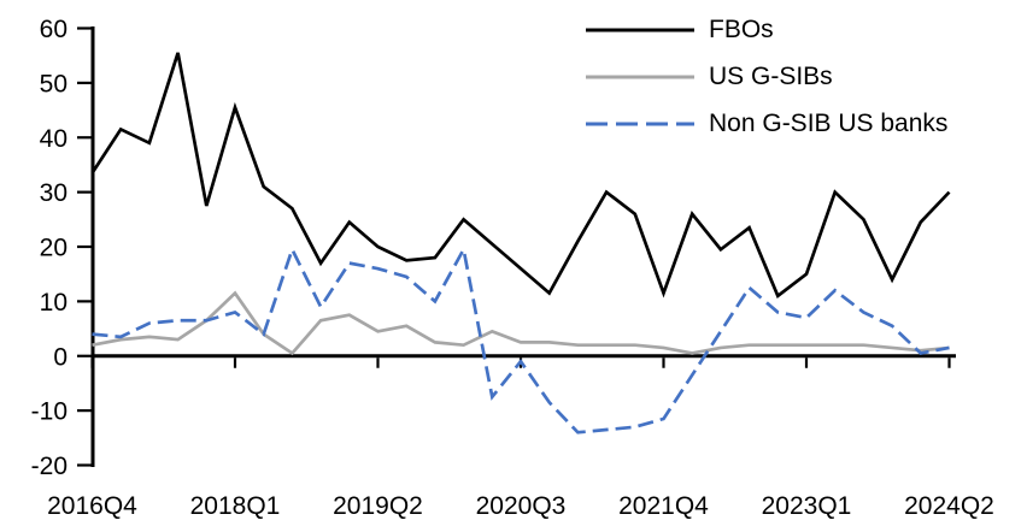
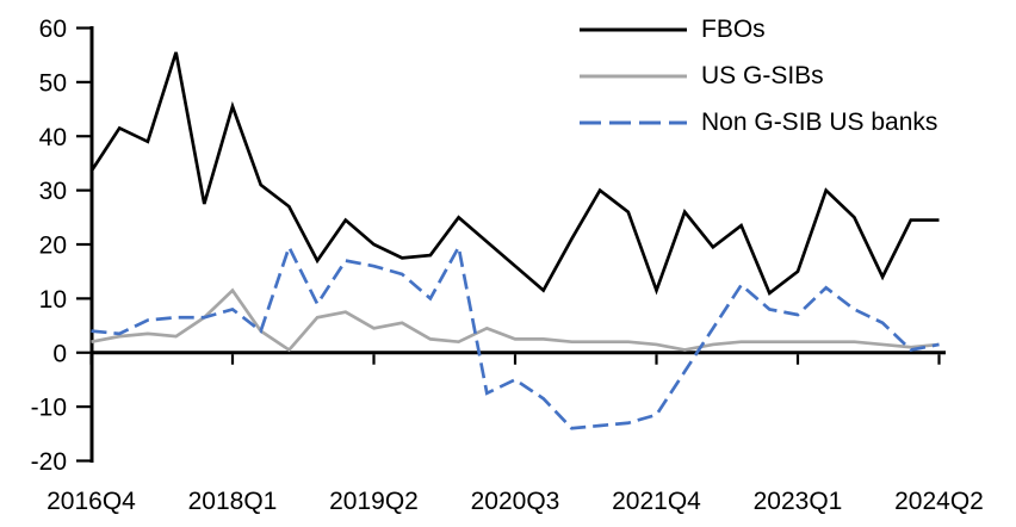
Non G-SIB US banks/2020Q3: -1 -> -5
FBOs/2024Q2: 30 -> 24
